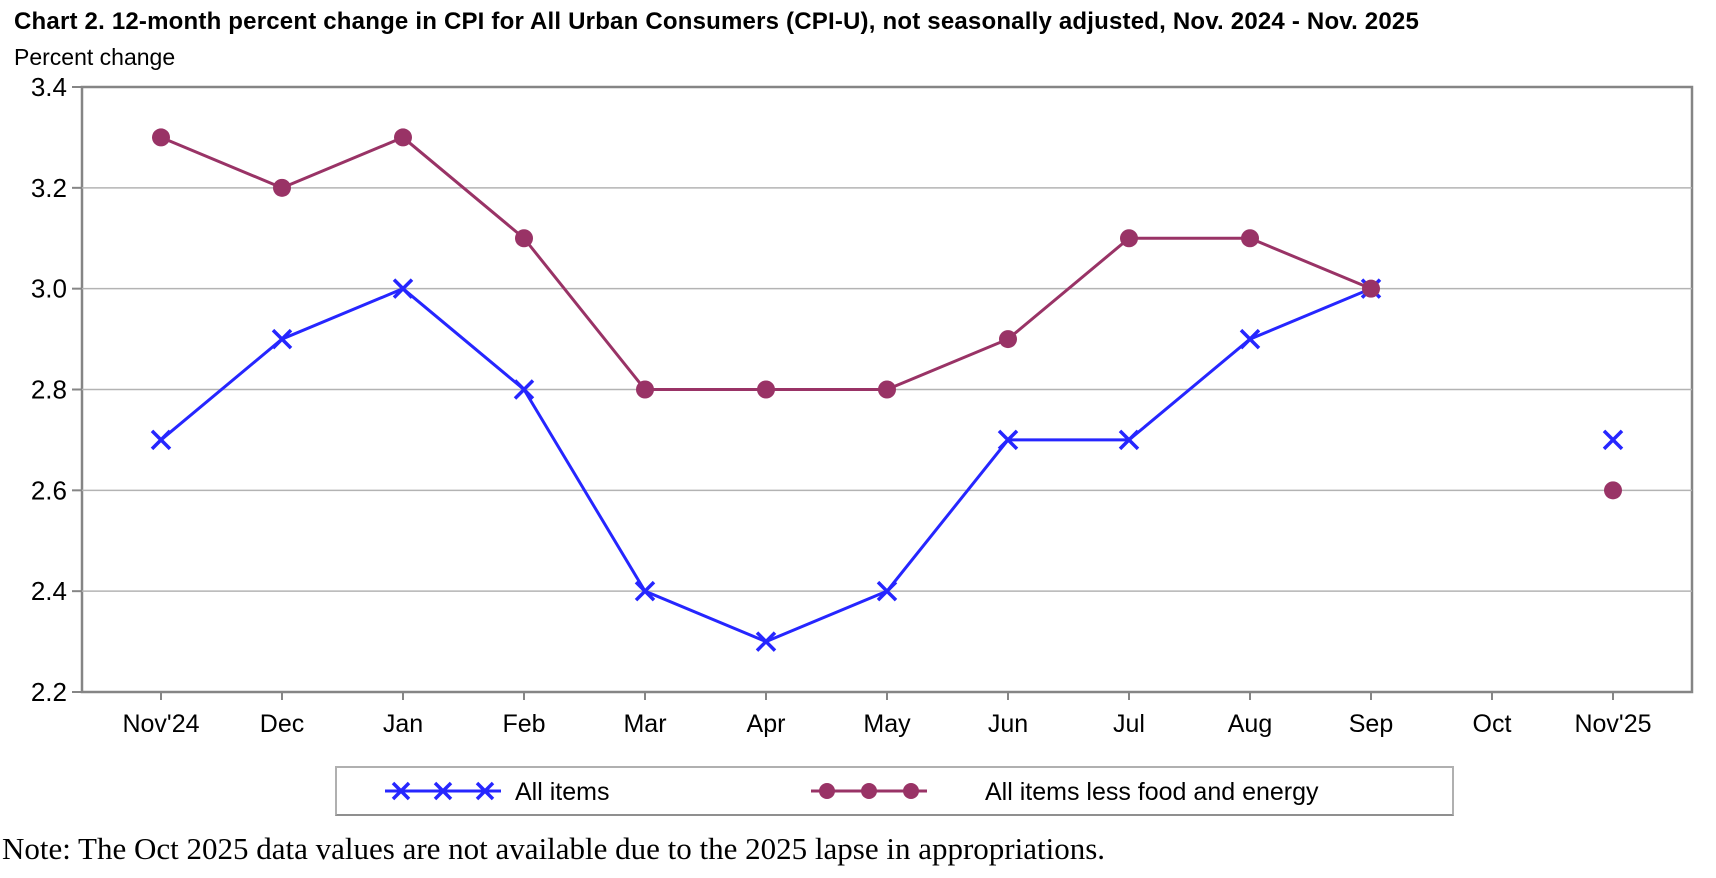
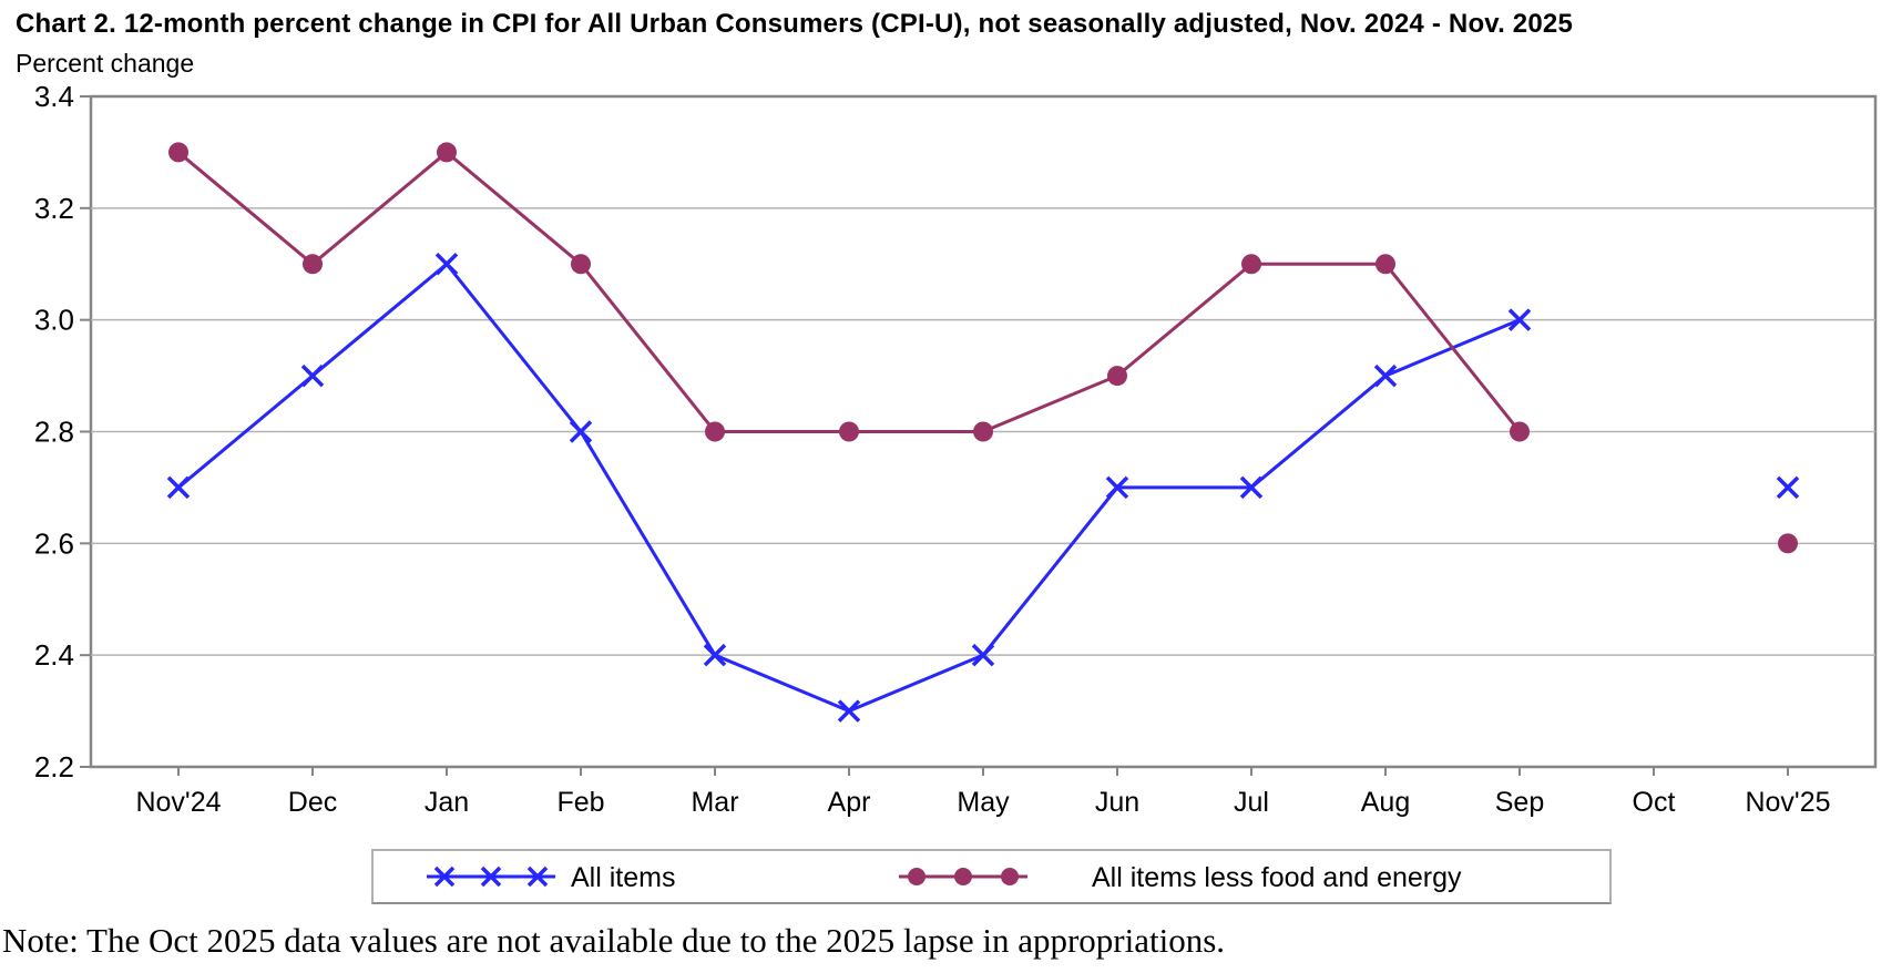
All items less food and energy/Dec: 3.2 -> 3.1
All items/Jan: 3.0 -> 3.1
All items less food and energy/Sep: 3.0 -> 2.8
